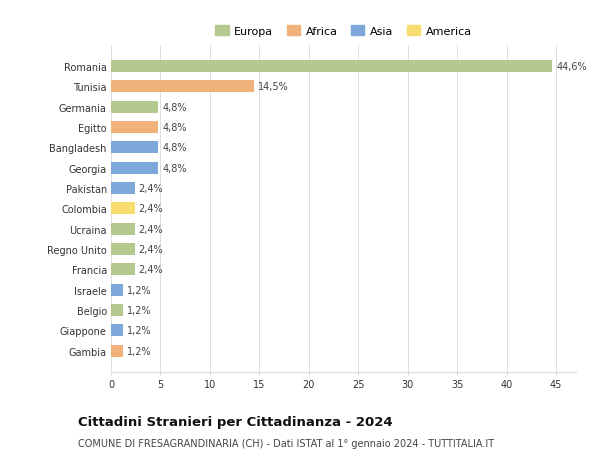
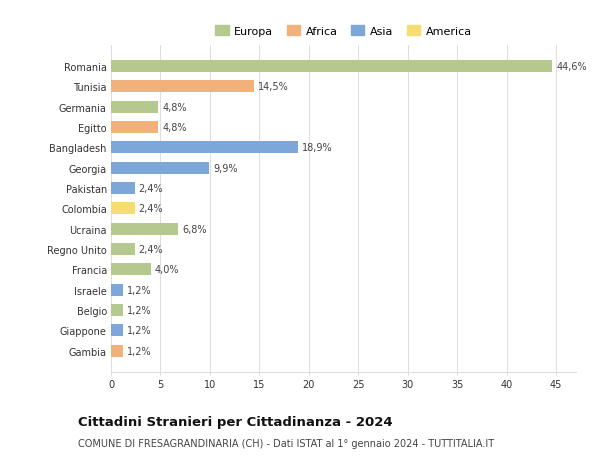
Bangladesh: 4,8% -> 18,9%
Georgia: 4,8% -> 9,9%
Ucraina: 2,4% -> 6,8%
Francia: 2,4% -> 4,0%
